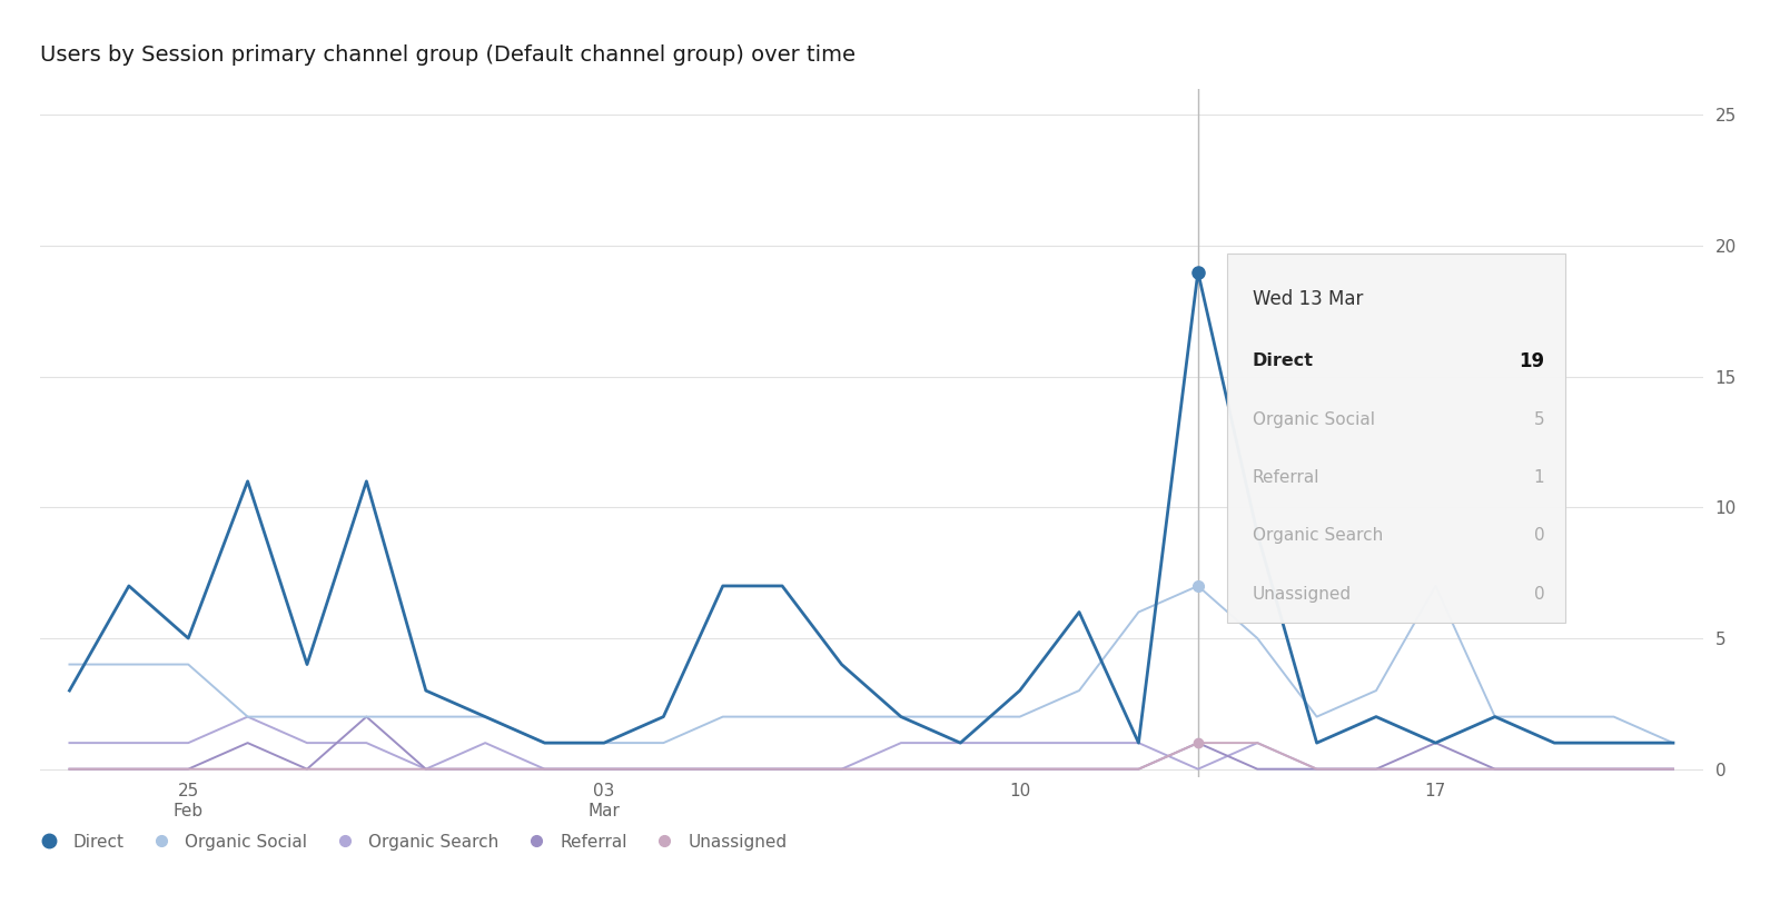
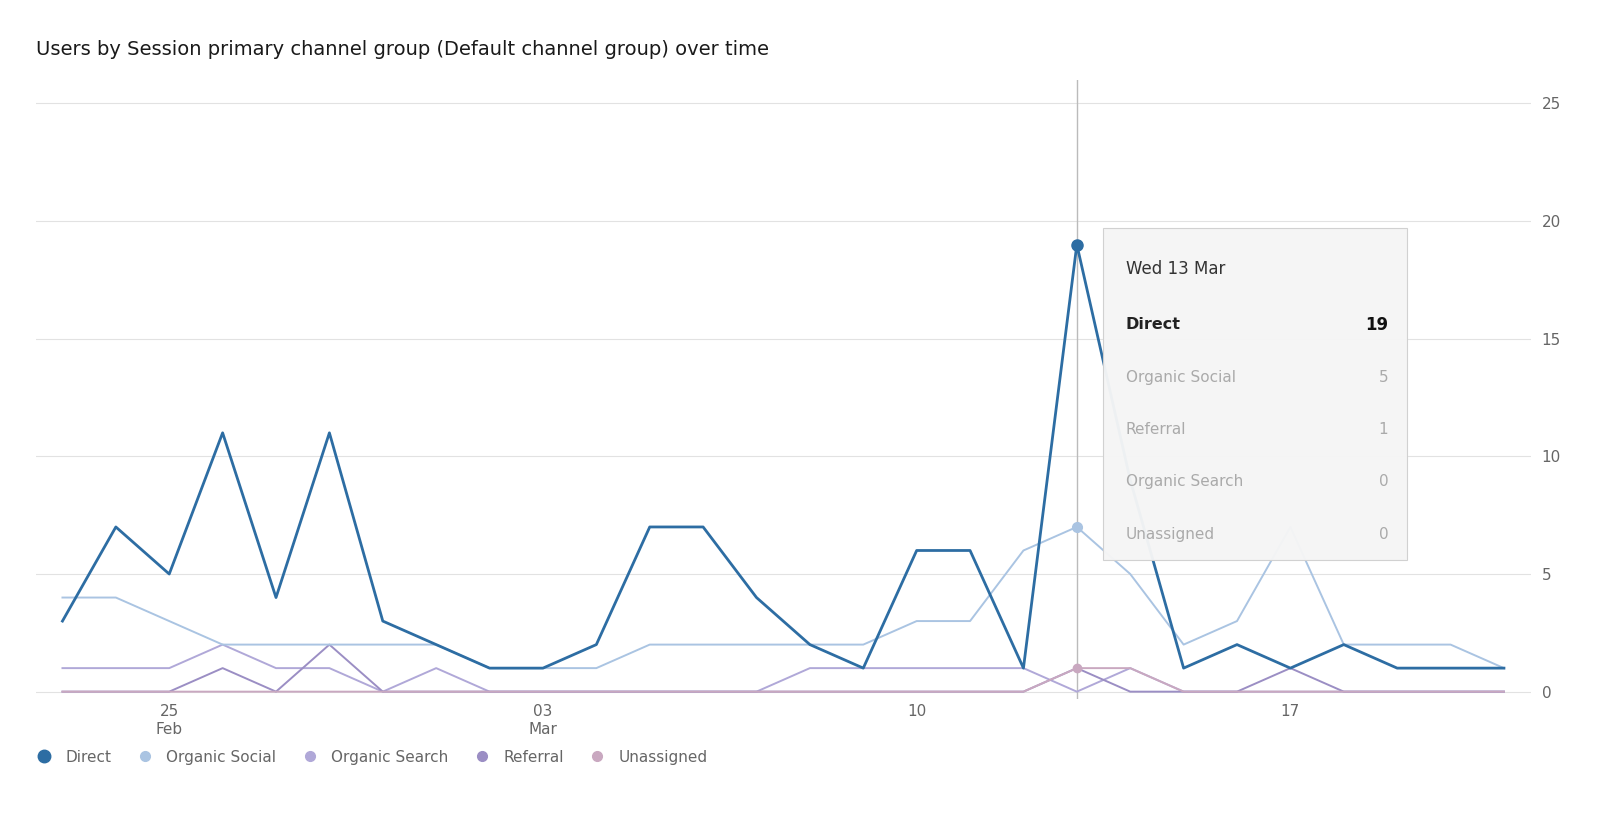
Organic Social/25 Feb: 4 -> 3
Direct/10: 3 -> 6
Organic Social/10: 2 -> 3
